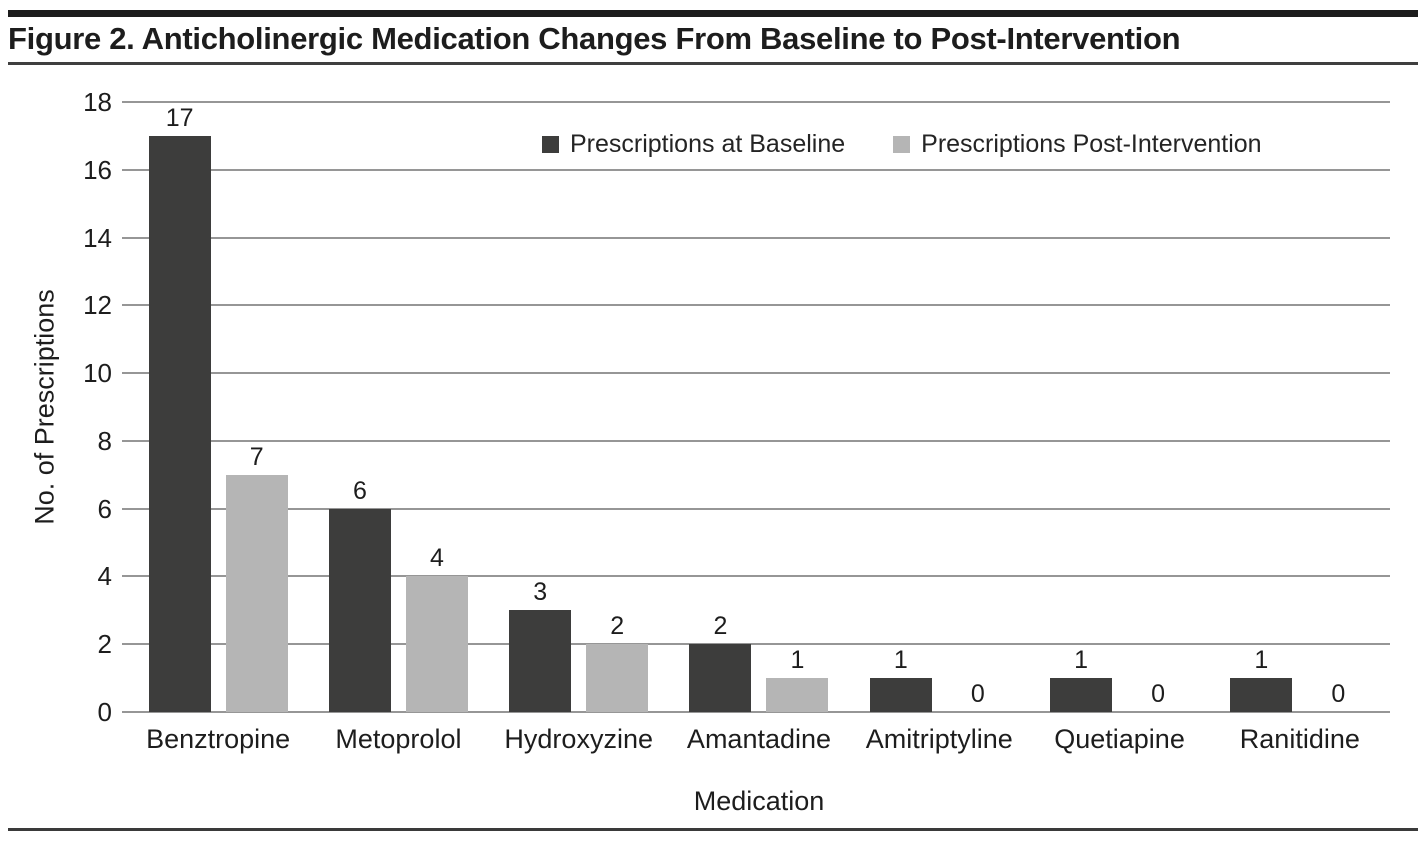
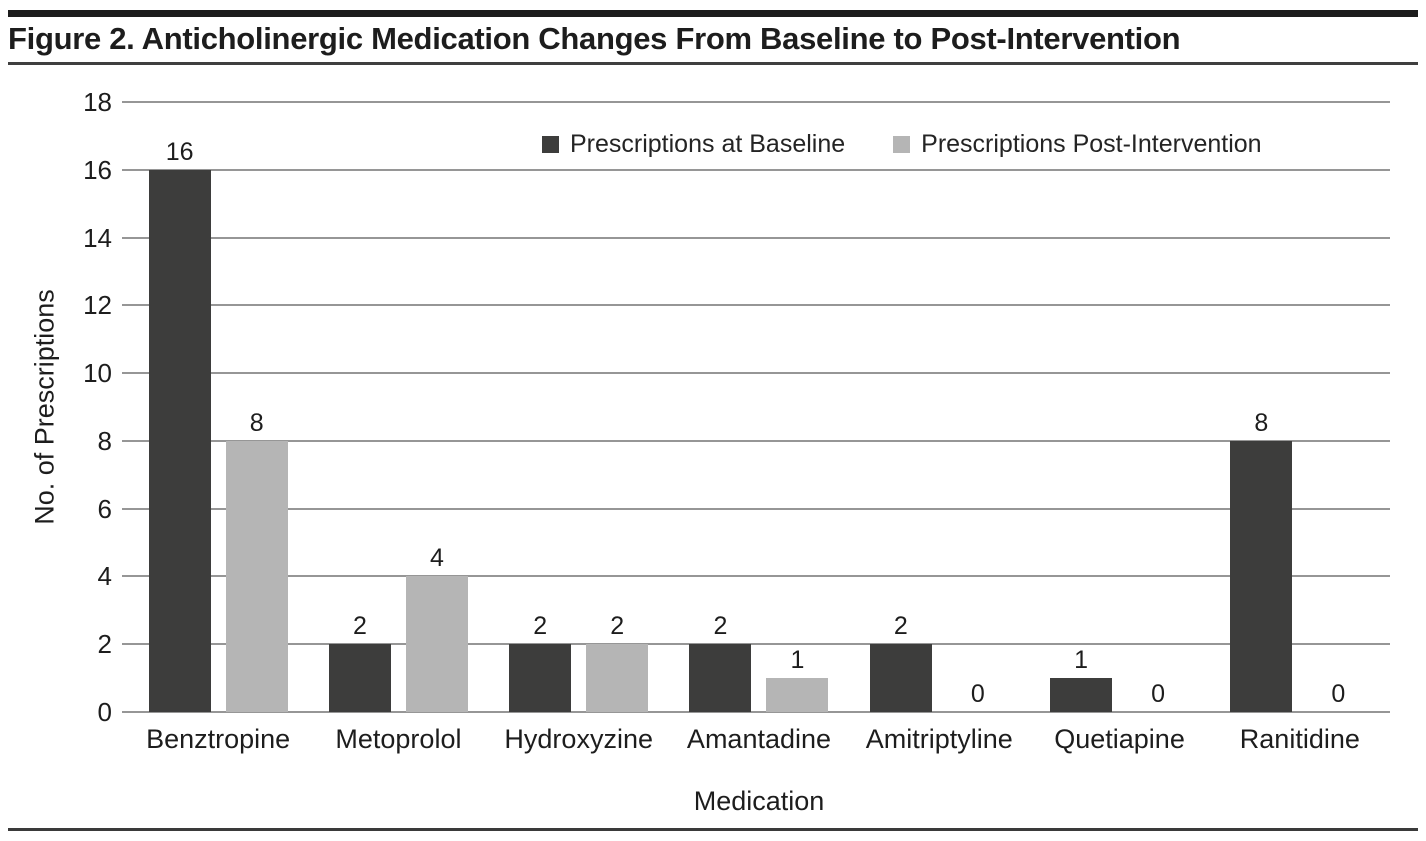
Prescriptions at Baseline/Benztropine: 17 -> 16
Prescriptions Post-Intervention/Benztropine: 7 -> 8
Prescriptions at Baseline/Metoprolol: 6 -> 2
Prescriptions at Baseline/Hydroxyzine: 3 -> 2
Prescriptions at Baseline/Amitriptyline: 1 -> 2
Prescriptions at Baseline/Ranitidine: 1 -> 8
